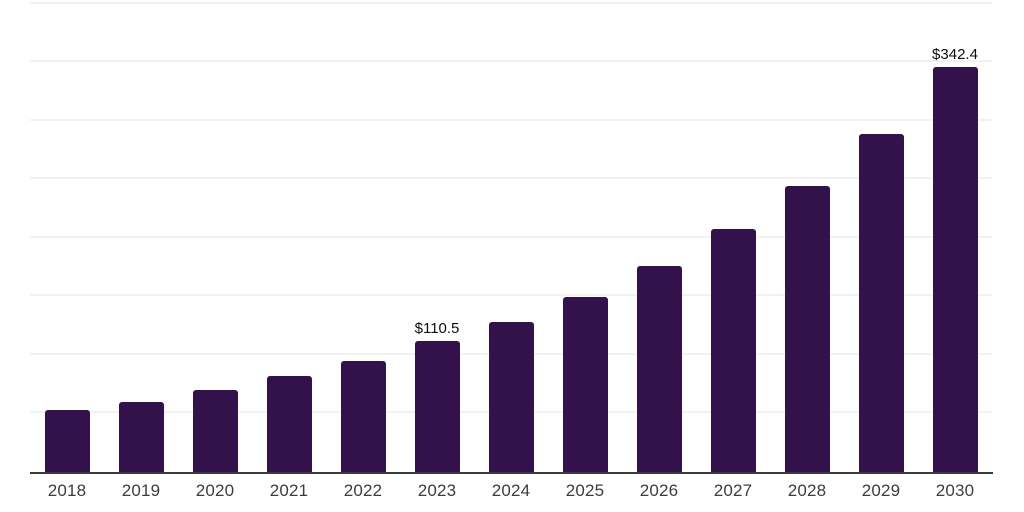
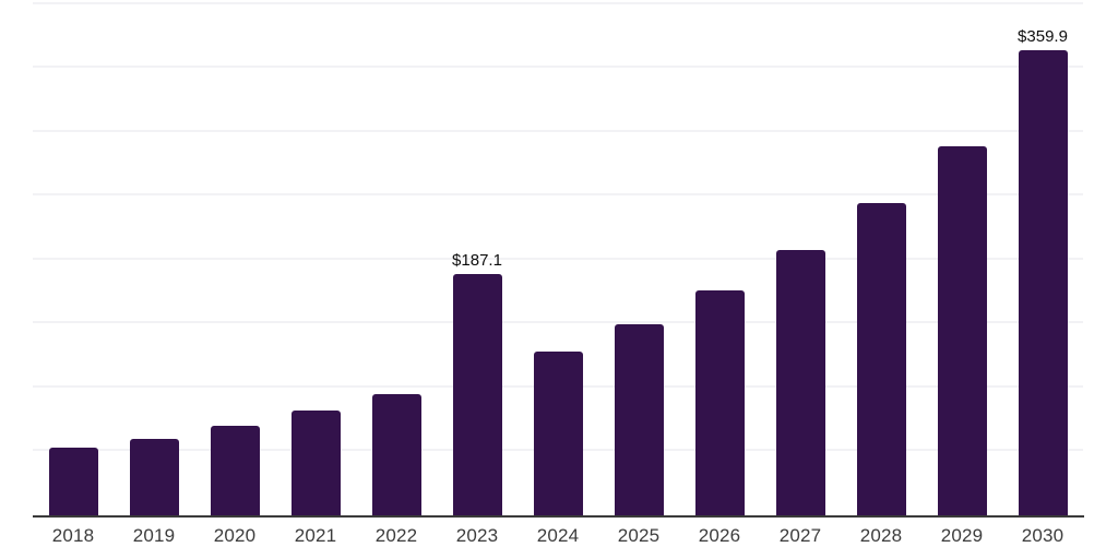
2023: $110.5 -> $187.1
2030: $342.4 -> $359.9
